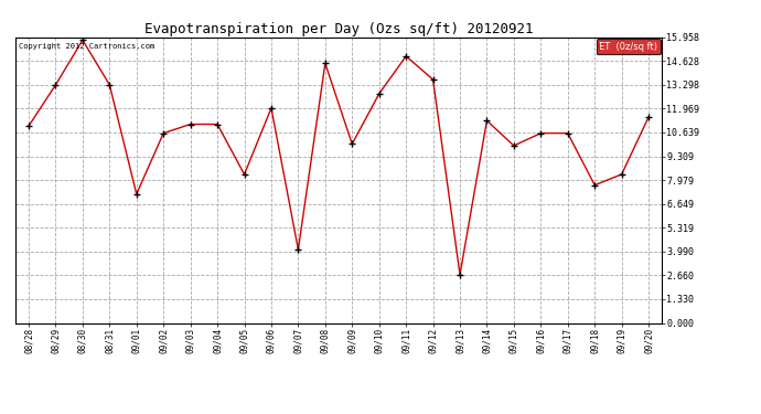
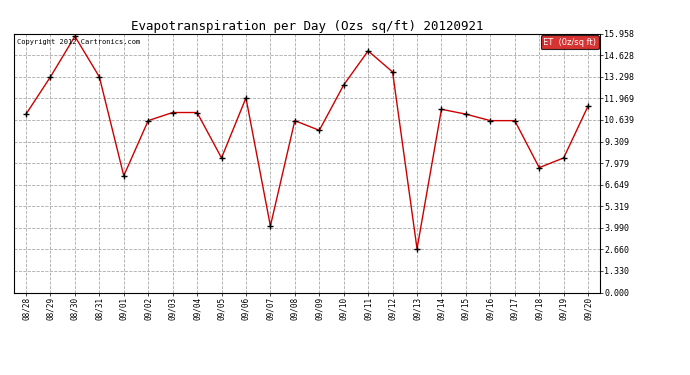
09/08: 14.5 -> 10.6
09/15: 9.9 -> 11.0
